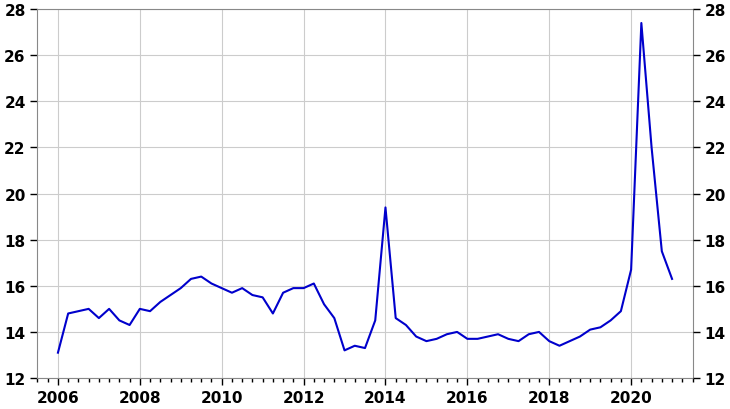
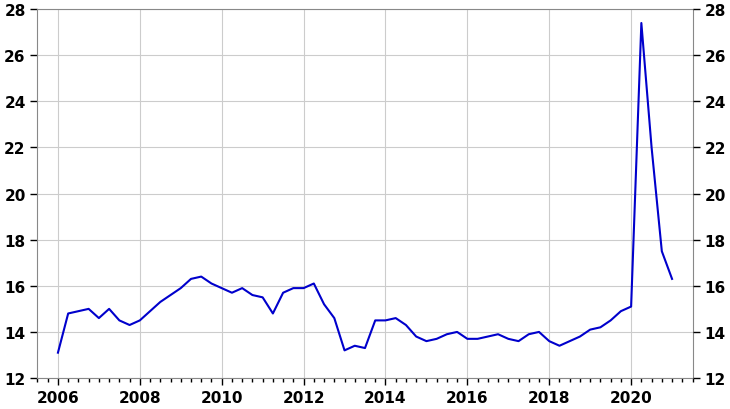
2008: 15.0 -> 14.5
2014: 19.4 -> 14.5
2020: 16.7 -> 15.1
